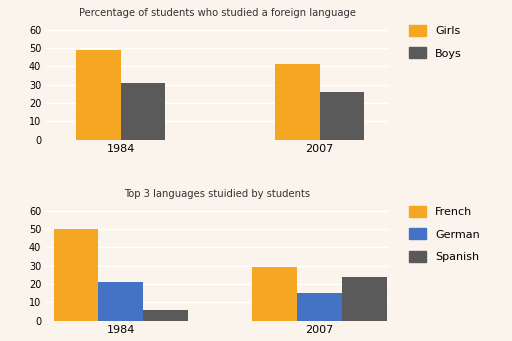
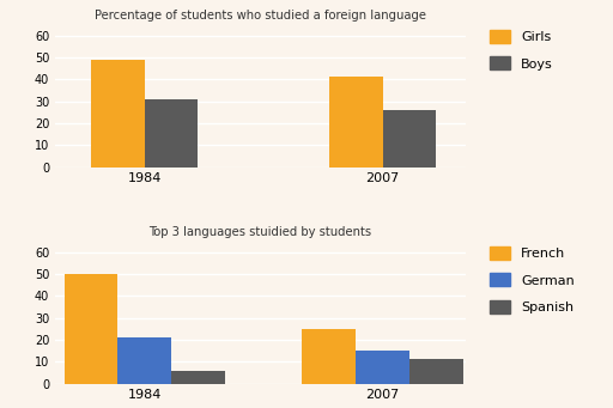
Top 3 languages stuidied by students/French/2007: 29 -> 25
Top 3 languages stuidied by students/Spanish/2007: 24 -> 11
